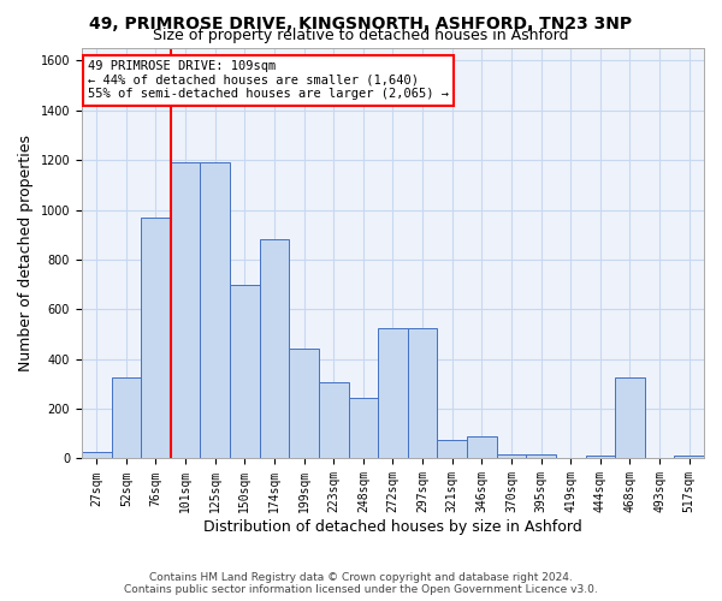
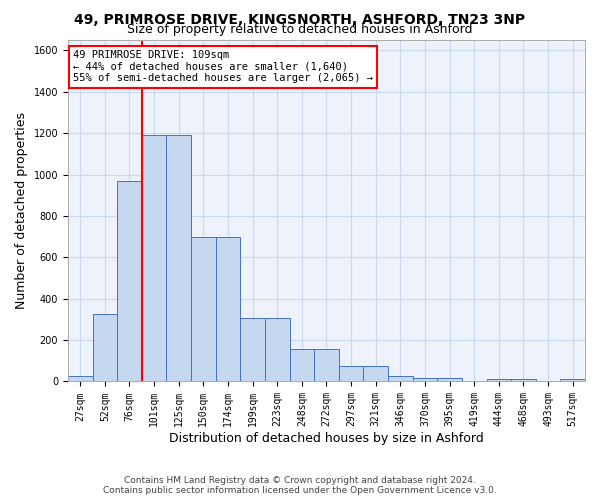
174sqm: 880 -> 700
199sqm: 440 -> 305
248sqm: 245 -> 155
272sqm: 525 -> 155
297sqm: 525 -> 75
346sqm: 90 -> 25
468sqm: 325 -> 10
